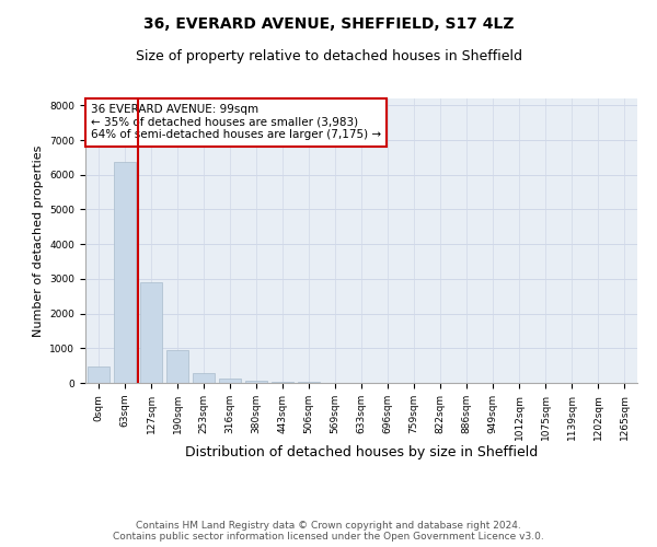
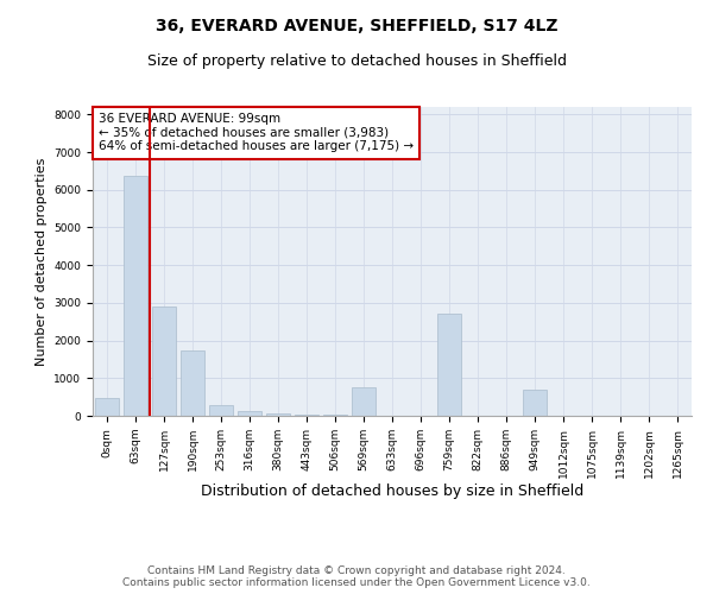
190sqm: 960 -> 1750
569sqm: 10 -> 750
759sqm: 0 -> 2700
949sqm: 0 -> 700
